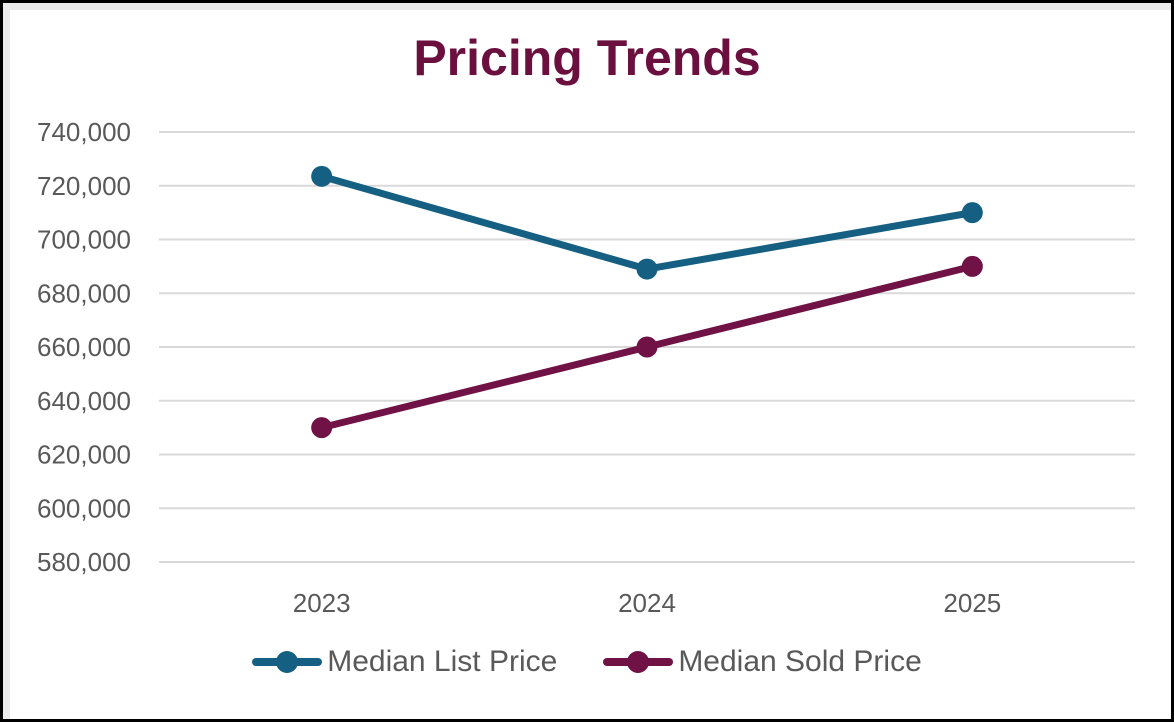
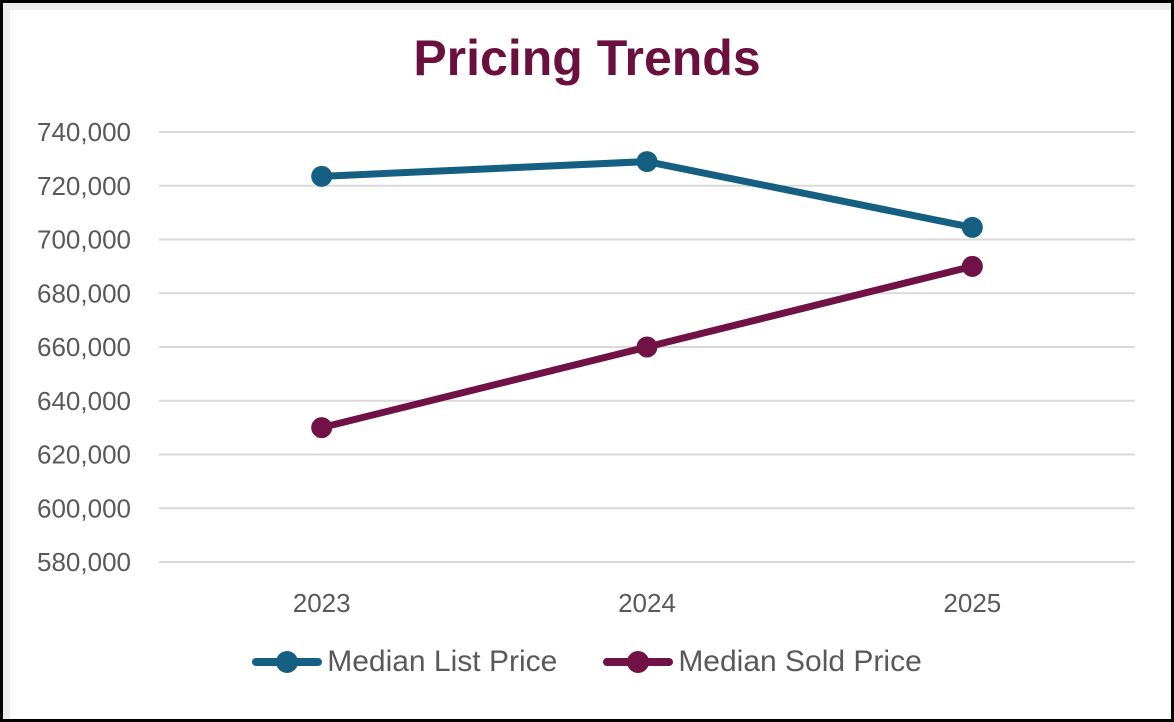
Median List Price/2024: 689000 -> 729000
Median List Price/2025: 710000 -> 704000
